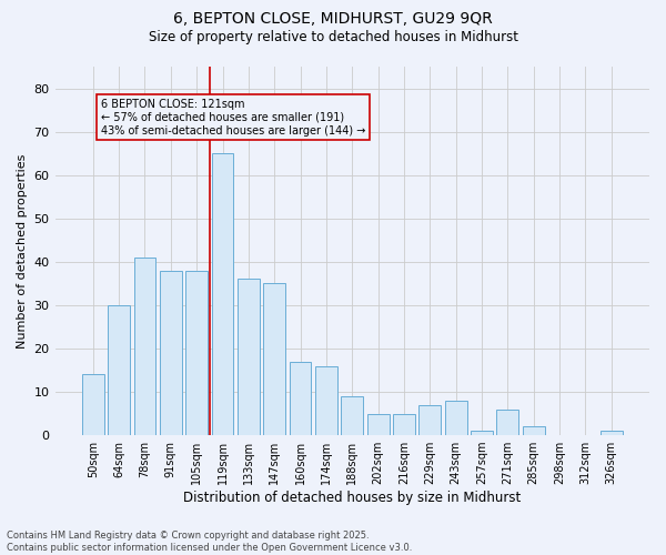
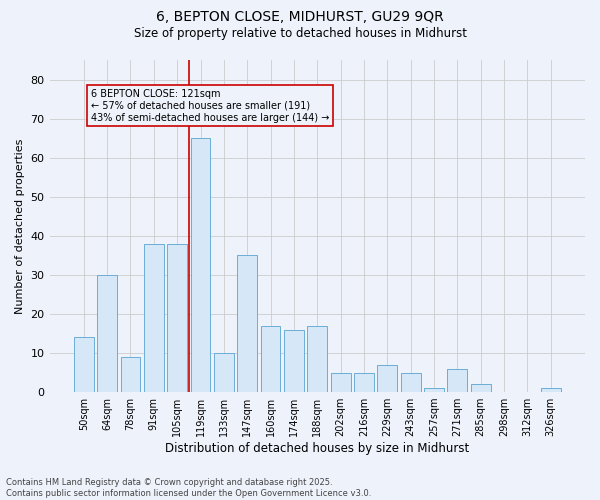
78sqm: 41 -> 9
133sqm: 36 -> 10
188sqm: 9 -> 17
243sqm: 8 -> 5
